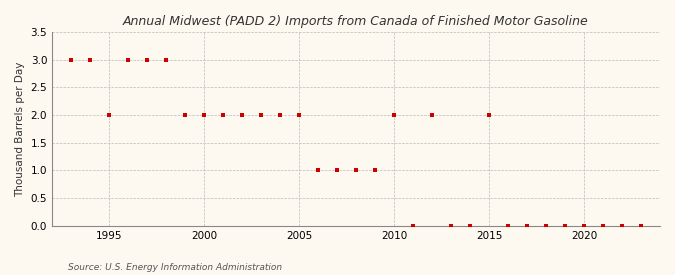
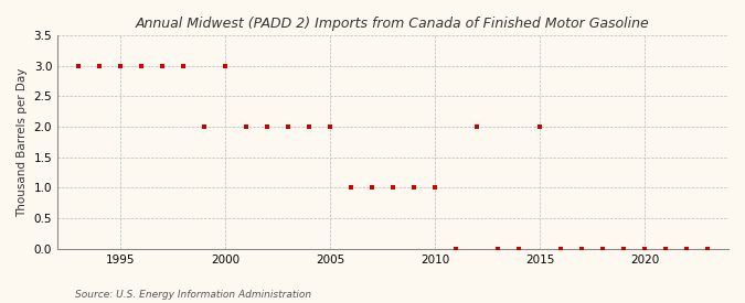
1995: 2 -> 3
2000: 2 -> 3
2010: 2 -> 1
